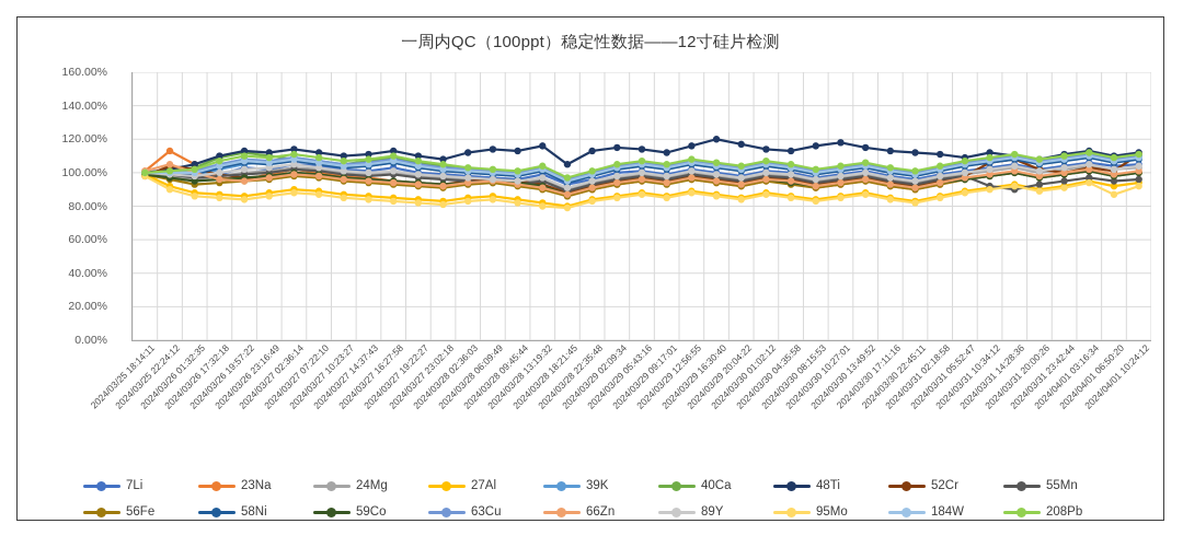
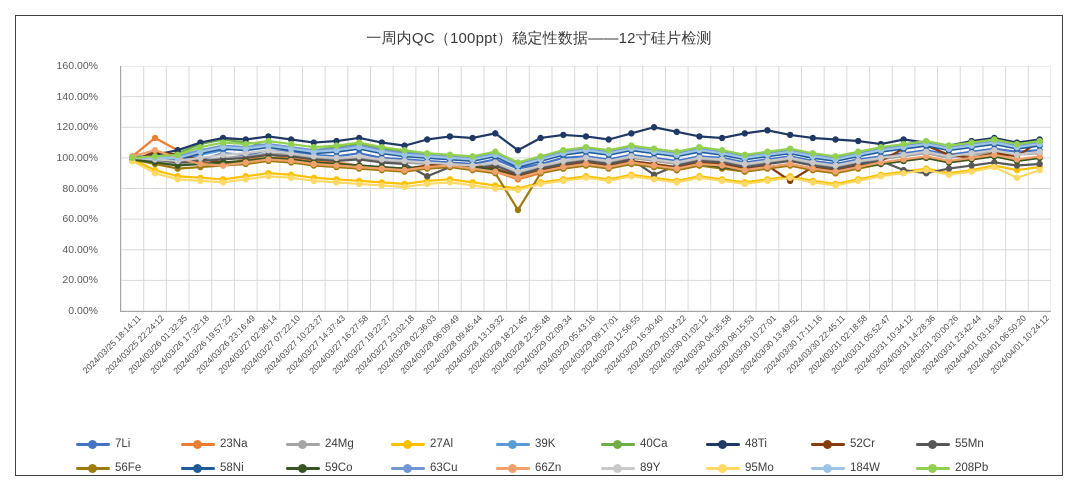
55Mn/2024/03/28 02:36:03: 95% -> 88%
56Fe/2024/03/28 18:21:45: 86% -> 66%
55Mn/2024/03/29 16:30:40: 97% -> 89%
52Cr/2024/03/30 13:49:52: 97% -> 85%
